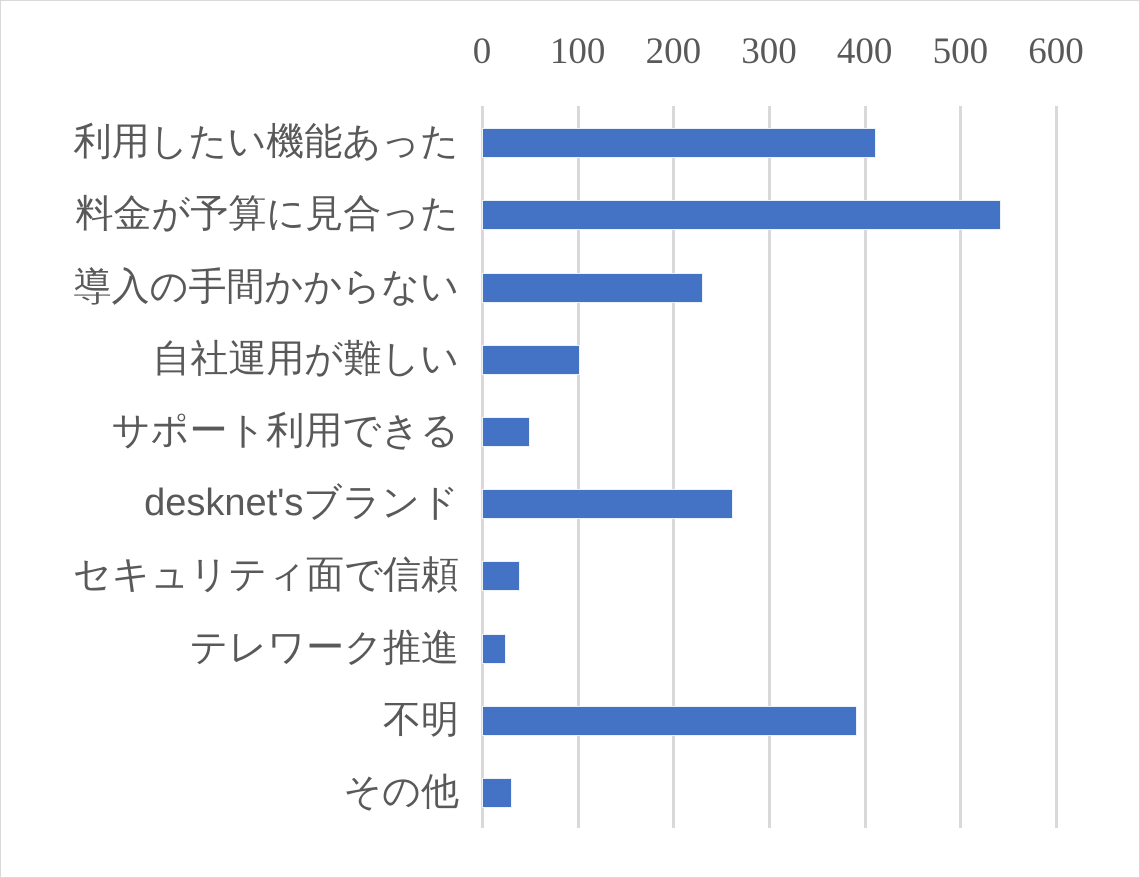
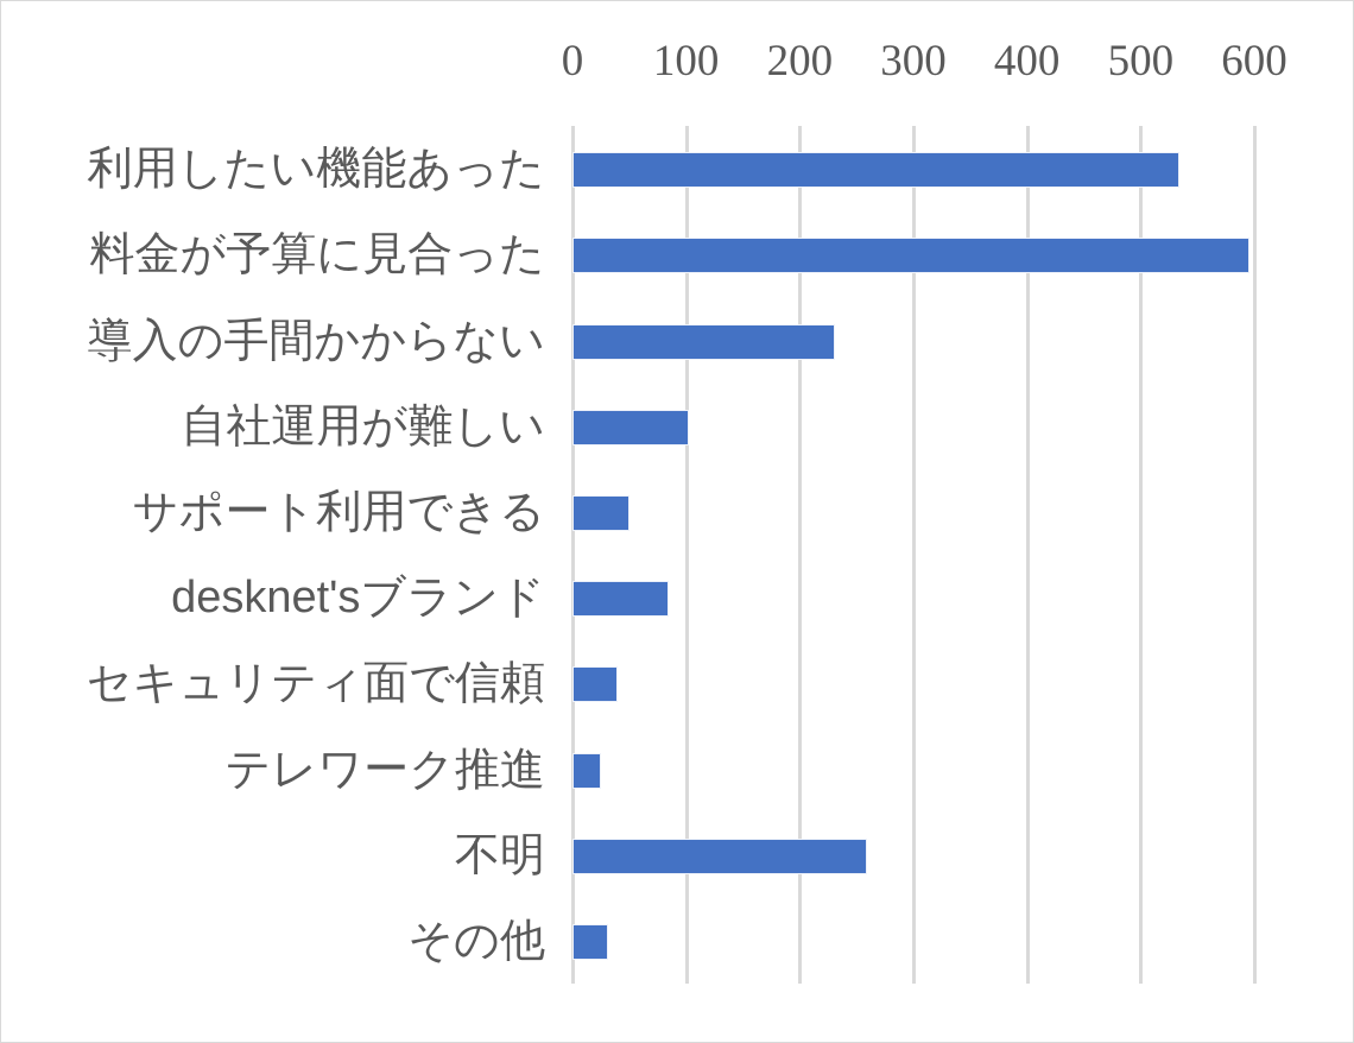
利用したい機能あった: 410 -> 530
料金が予算に見合った: 540 -> 590
desknet'sブランド: 260 -> 80
不明: 390 -> 260
